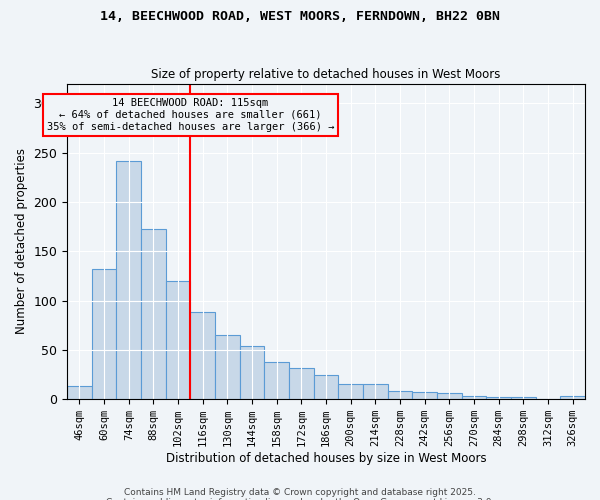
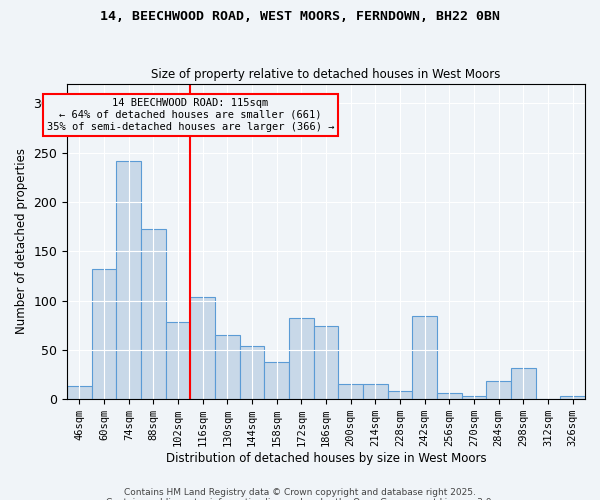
102sqm: 120 -> 78
116sqm: 88 -> 104
172sqm: 32 -> 82
186sqm: 25 -> 74
242sqm: 7 -> 84
284sqm: 2 -> 18
298sqm: 2 -> 32
